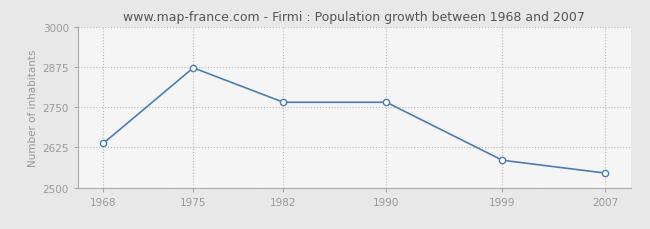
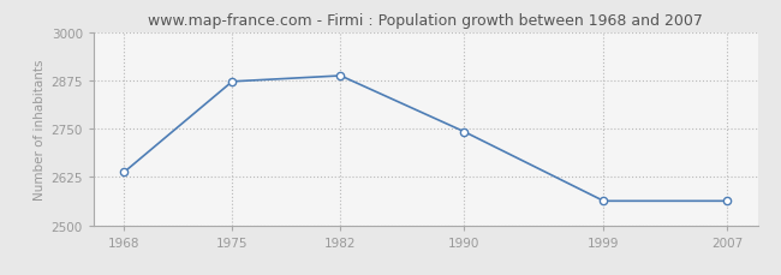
1982: 2765 -> 2887
1990: 2765 -> 2742
1999: 2585 -> 2563
2007: 2545 -> 2563
